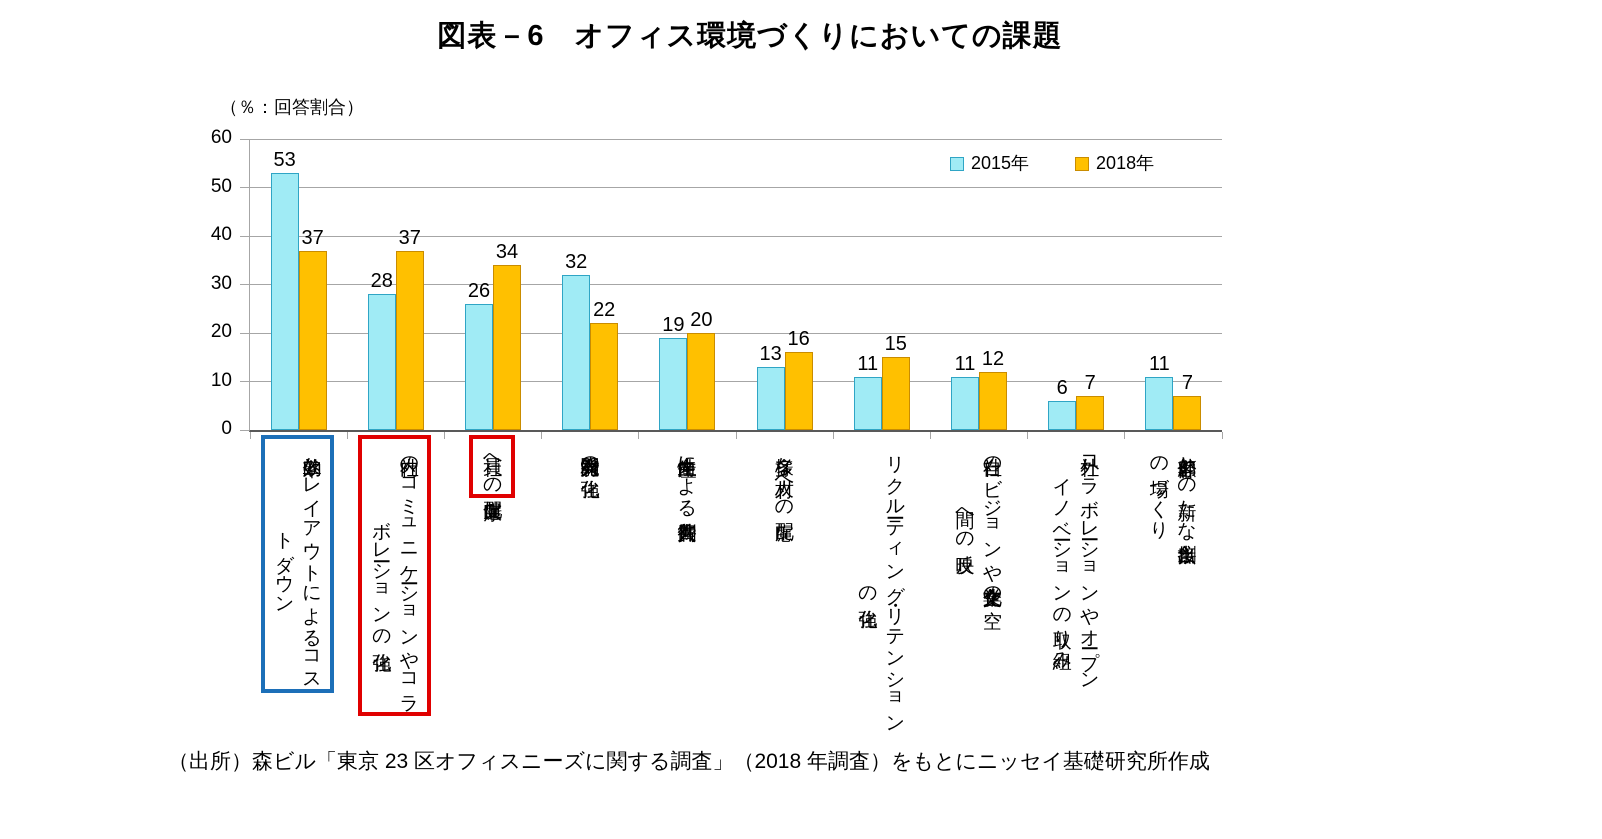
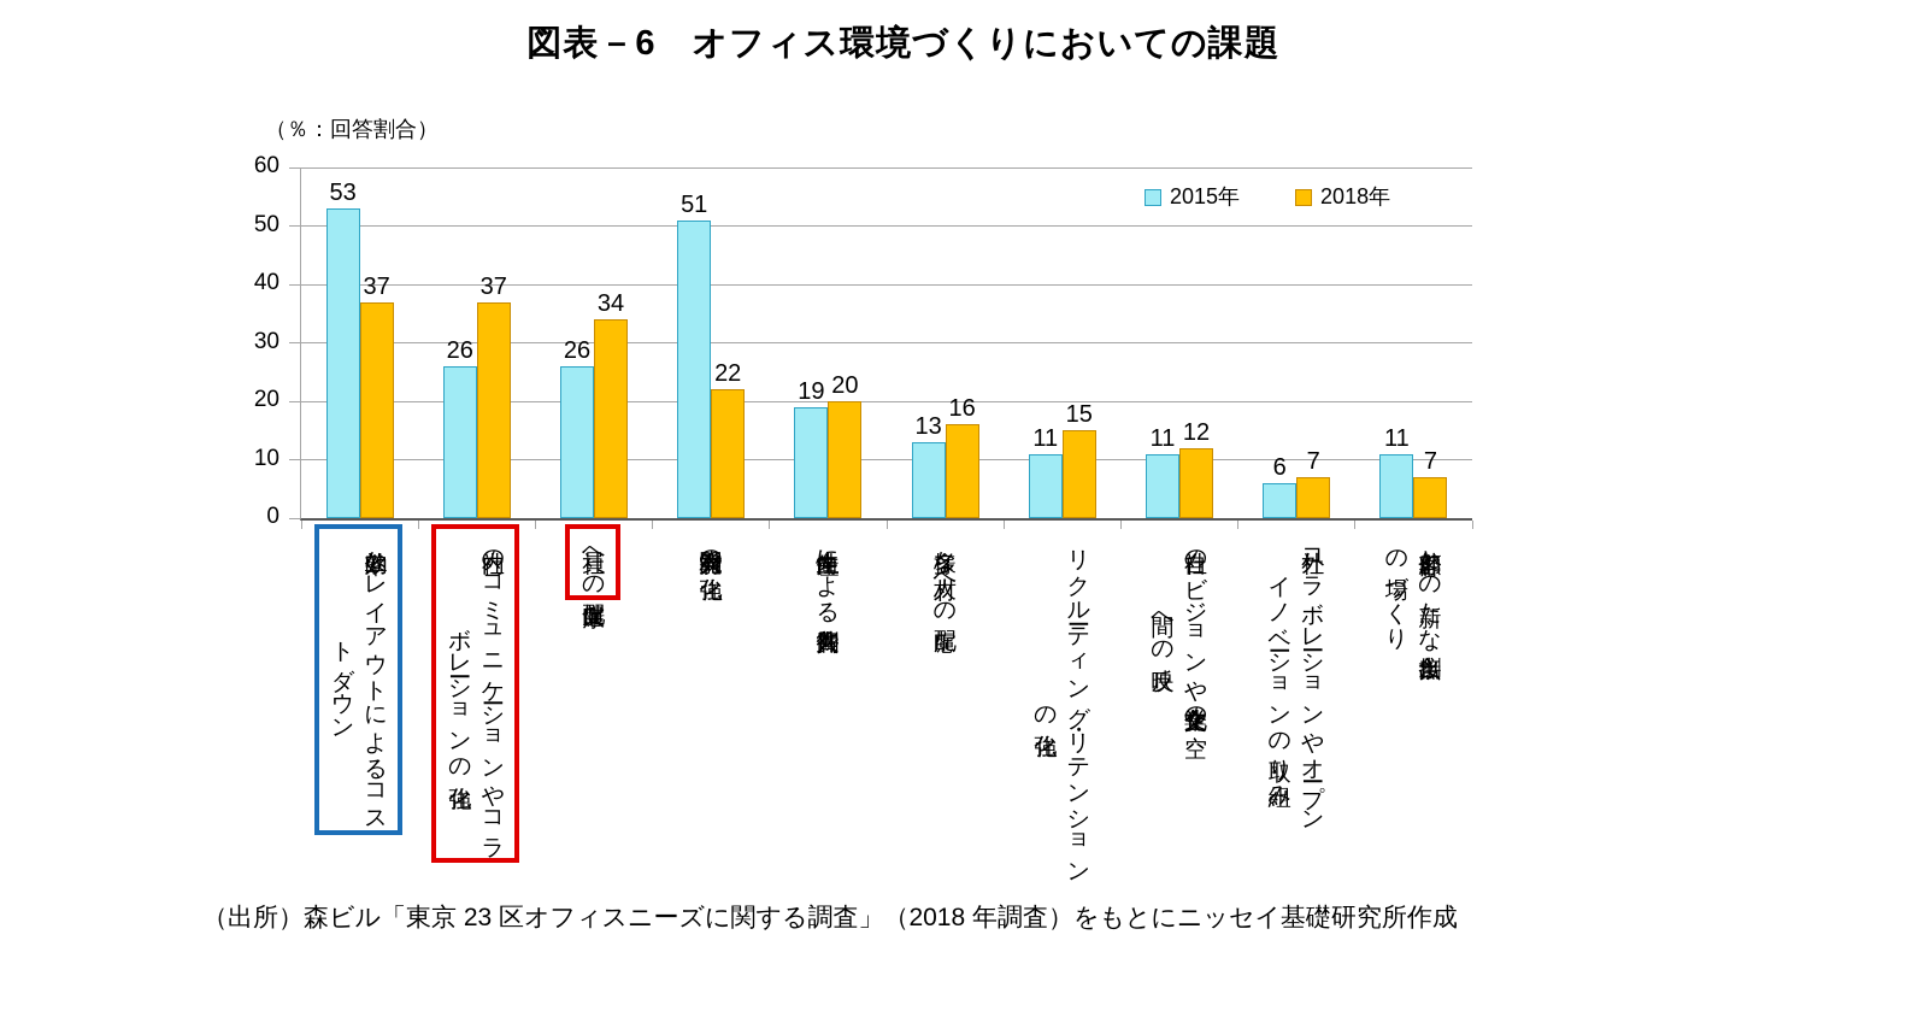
2015年/社内のコミュニケーションやコラ ボレーションの強化: 28 -> 26
2015年/人材能力開発の強化: 32 -> 51
